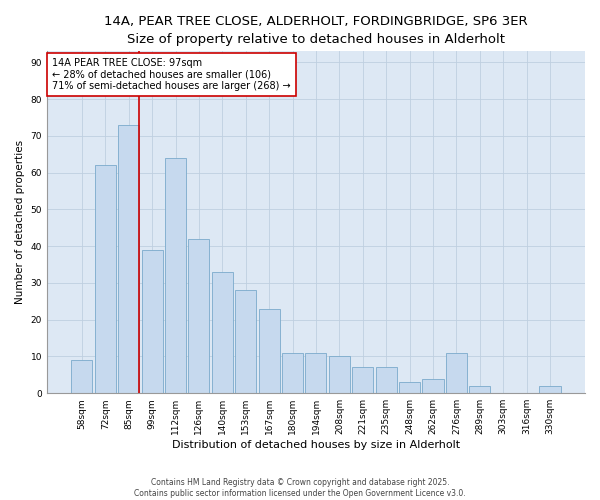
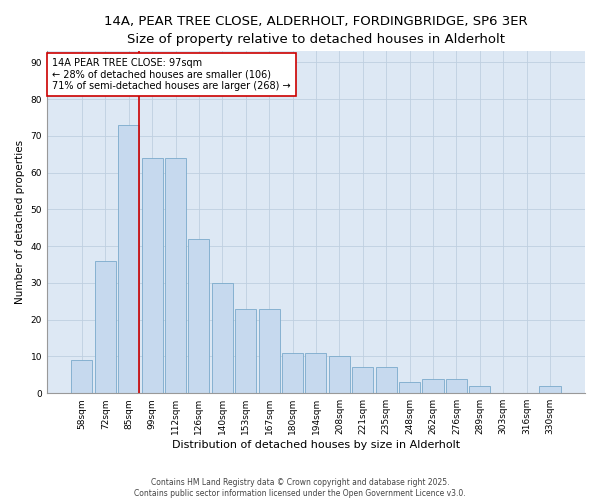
72sqm: 62 -> 36
99sqm: 39 -> 64
140sqm: 33 -> 30
153sqm: 28 -> 23
276sqm: 11 -> 4
